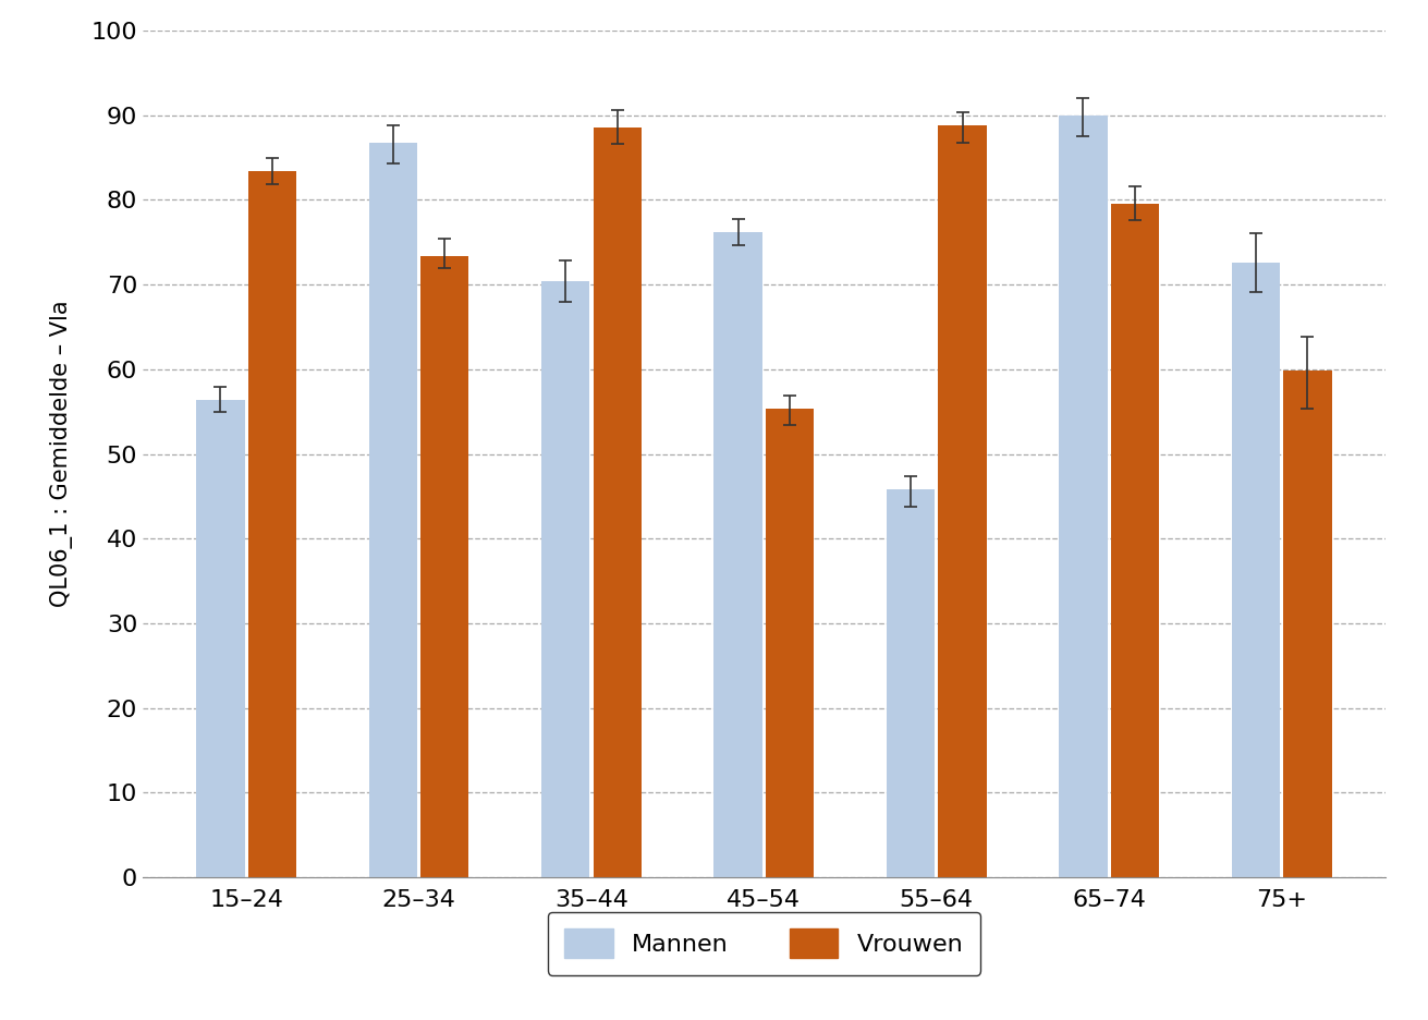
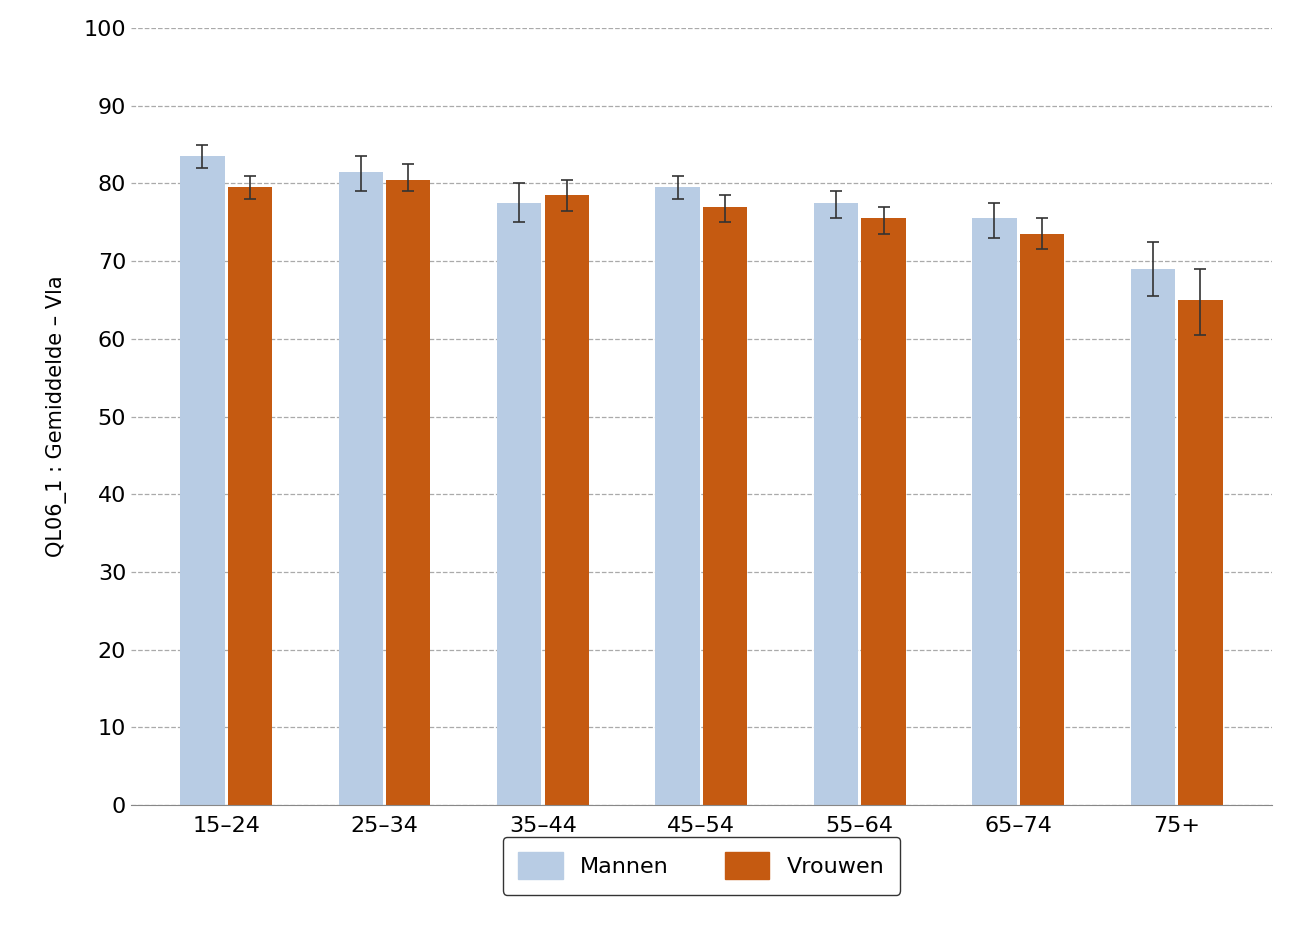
Mannen/15–24: 56.4 -> 83.5
Vrouwen/15–24: 83.4 -> 79.5
Mannen/25–34: 86.8 -> 81.5
Vrouwen/25–34: 73.4 -> 80.5
Mannen/35–44: 70.4 -> 77.5
Vrouwen/35–44: 88.6 -> 78.5
Mannen/45–54: 76.2 -> 79.5
Vrouwen/45–54: 55.4 -> 77.0
Mannen/55–64: 45.8 -> 77.5
Vrouwen/55–64: 88.8 -> 75.5
Mannen/65–74: 90.0 -> 75.5
Vrouwen/65–74: 79.6 -> 73.5
Mannen/75+: 72.6 -> 69.0
Vrouwen/75+: 59.8 -> 65.0
